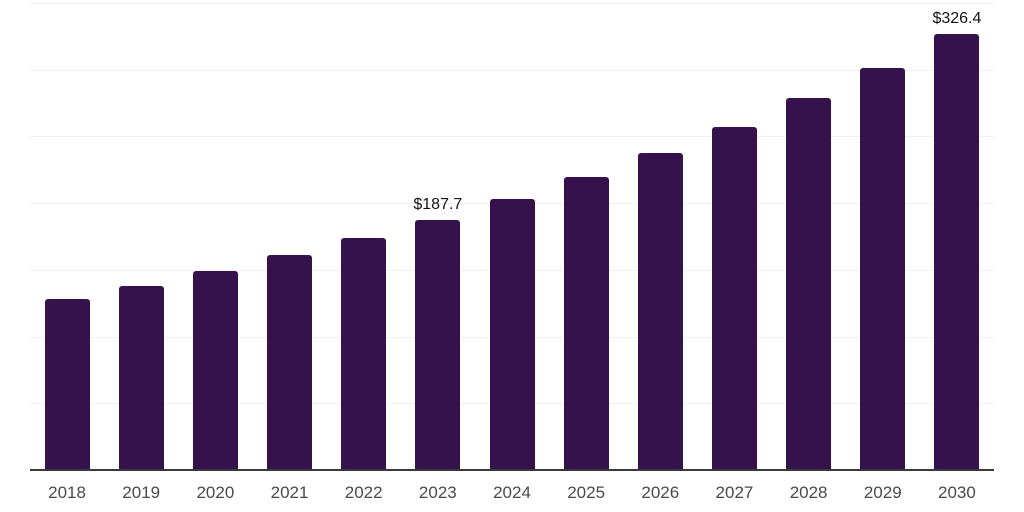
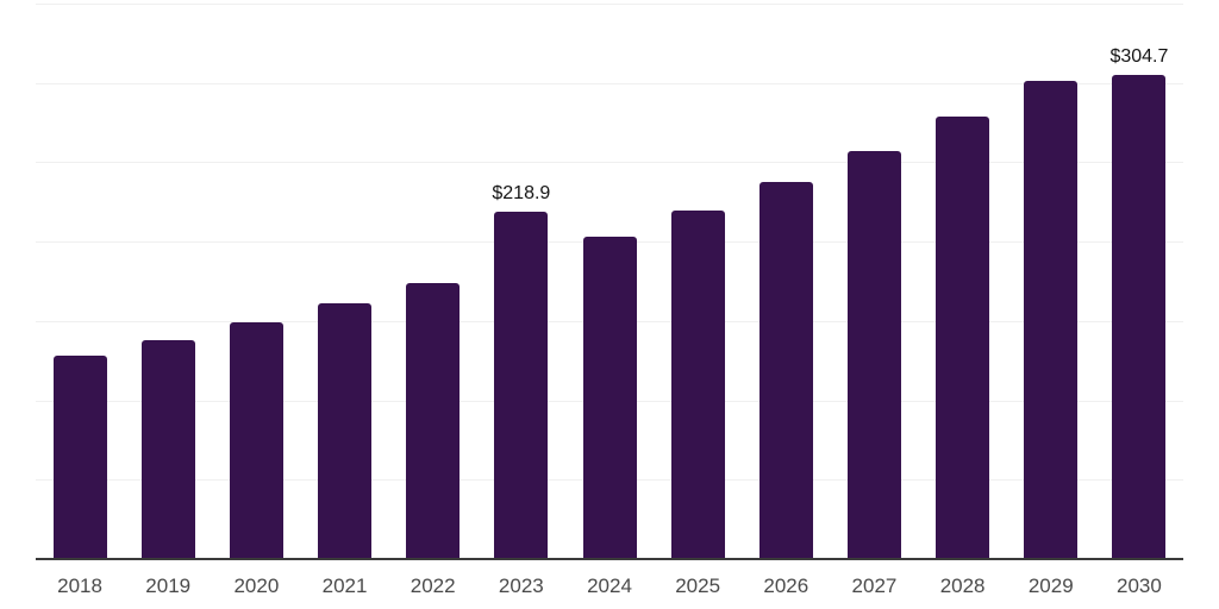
2023: $187.7 -> $218.9
2030: $326.4 -> $304.7
